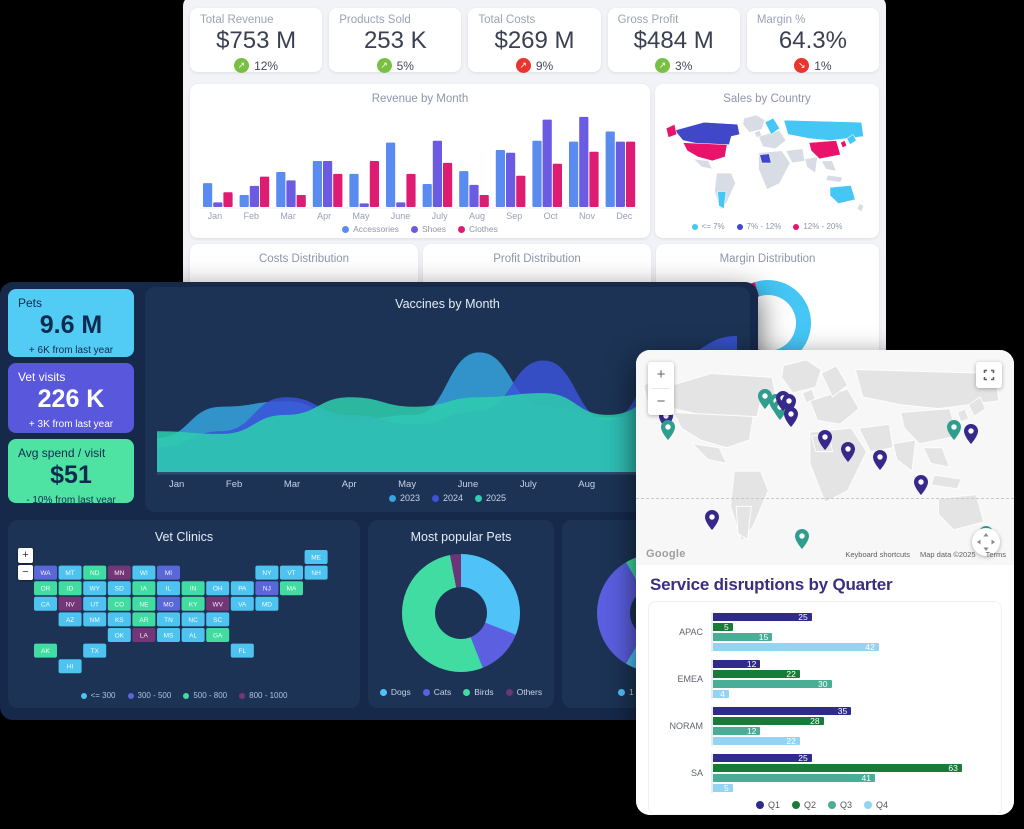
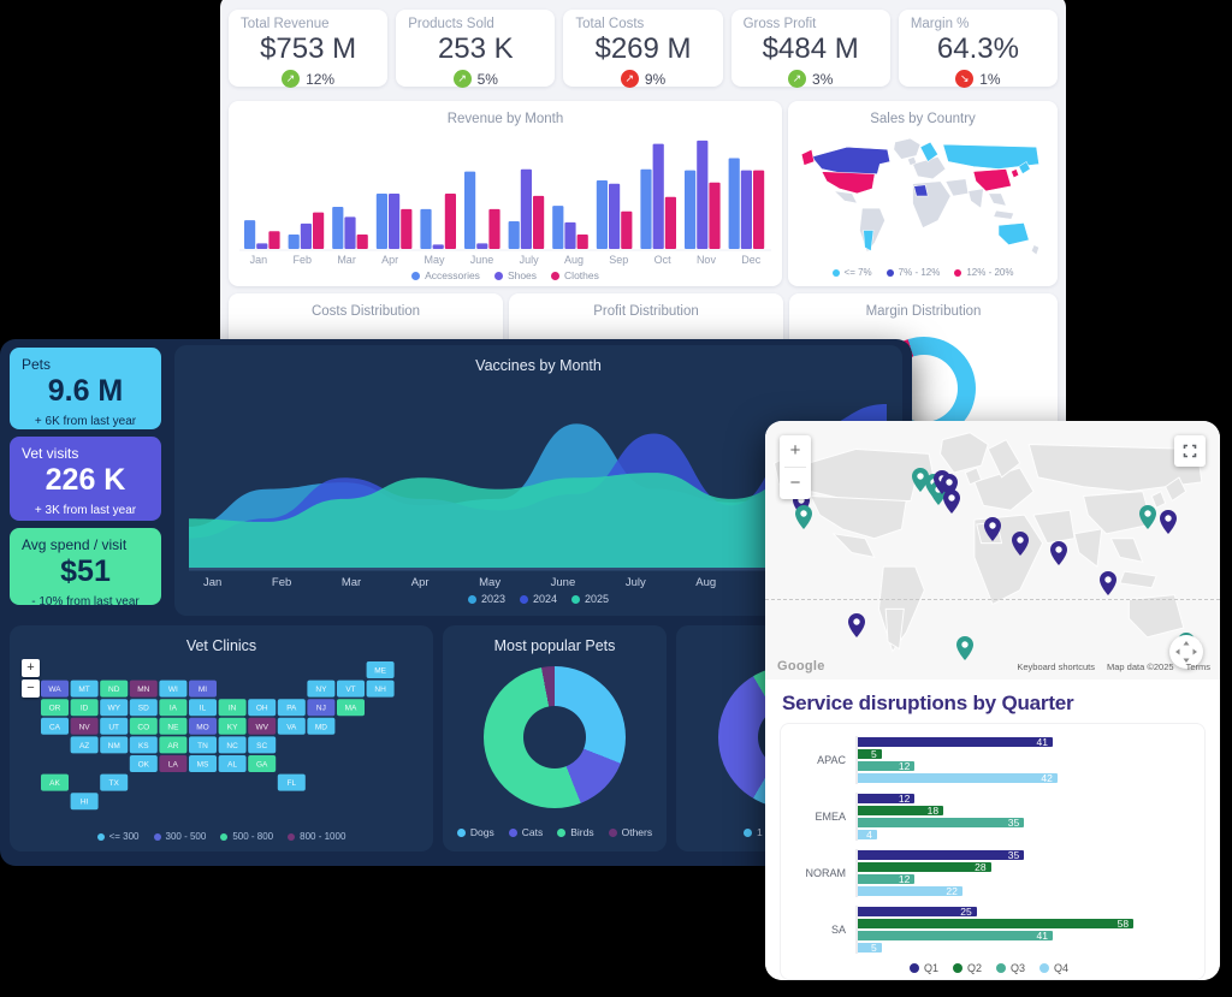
Service disruptions by Quarter/Q1/APAC: 25 -> 41
Service disruptions by Quarter/Q3/APAC: 15 -> 12
Service disruptions by Quarter/Q2/EMEA: 22 -> 18
Service disruptions by Quarter/Q3/EMEA: 30 -> 35
Service disruptions by Quarter/Q2/SA: 63 -> 58
